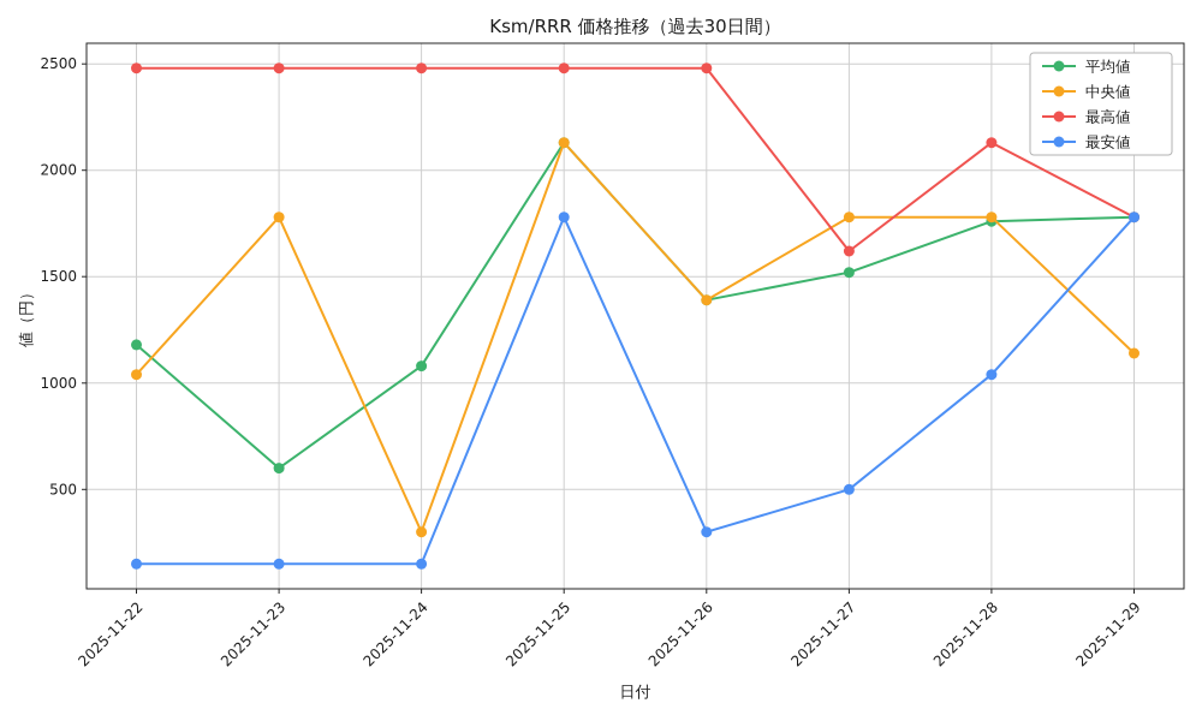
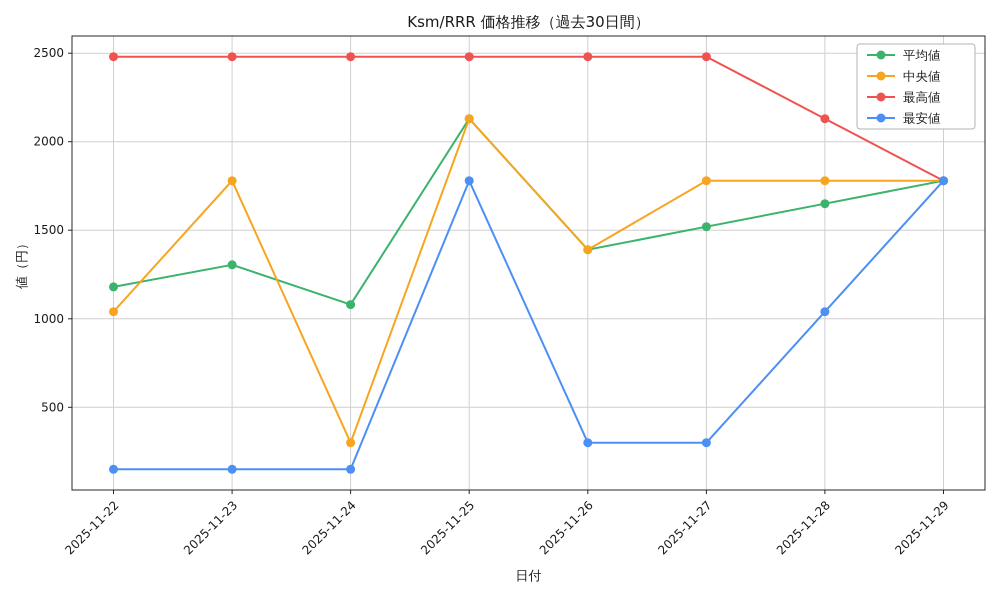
平均値/2025-11-23: 600 -> 1300
最高値/2025-11-27: 1620 -> 2480
最安値/2025-11-27: 500 -> 300
平均値/2025-11-28: 1760 -> 1650
中央値/2025-11-29: 1140 -> 1780
